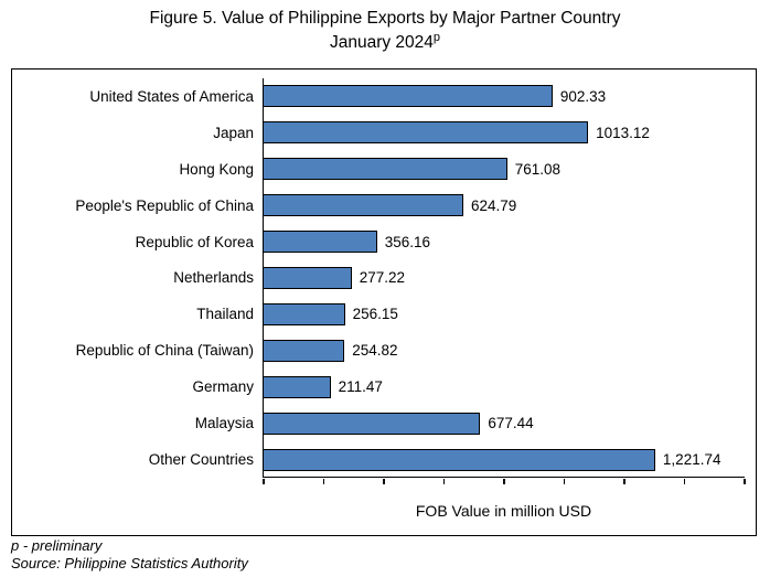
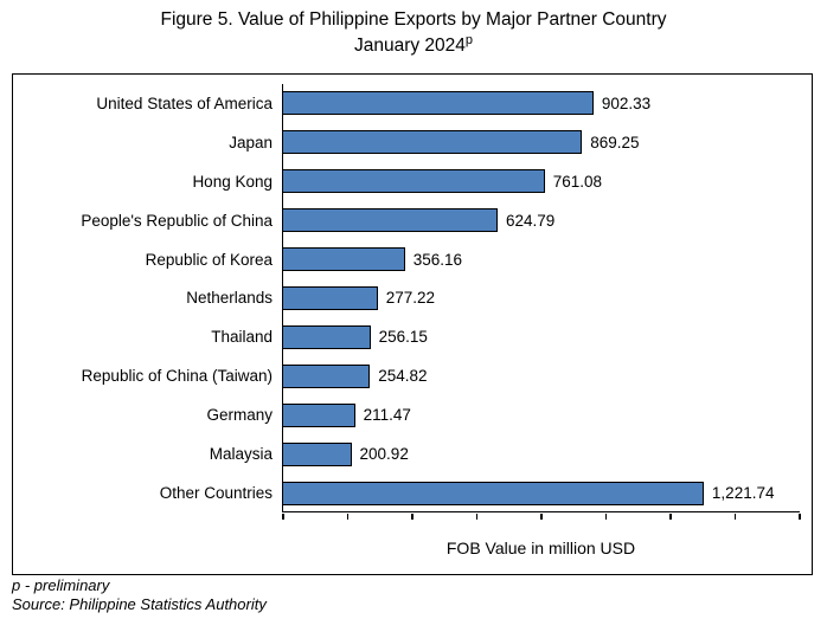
Japan: 1013.12 -> 869.25
Malaysia: 677.44 -> 200.92
